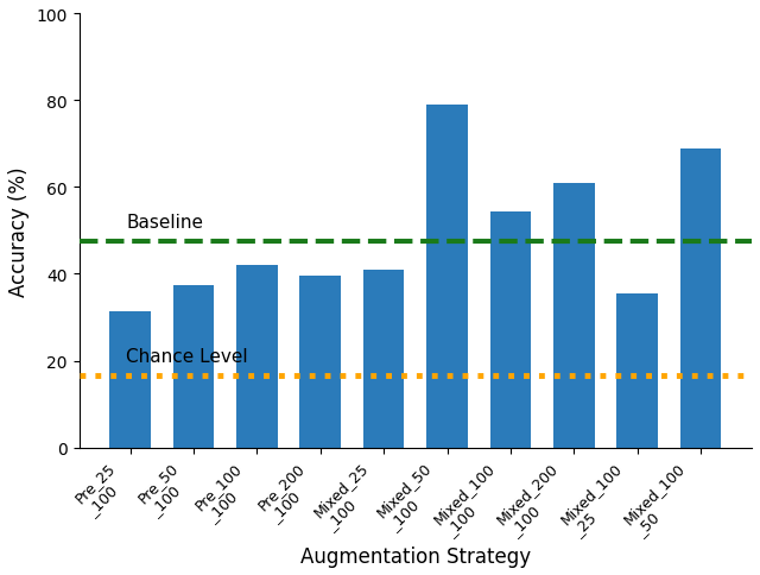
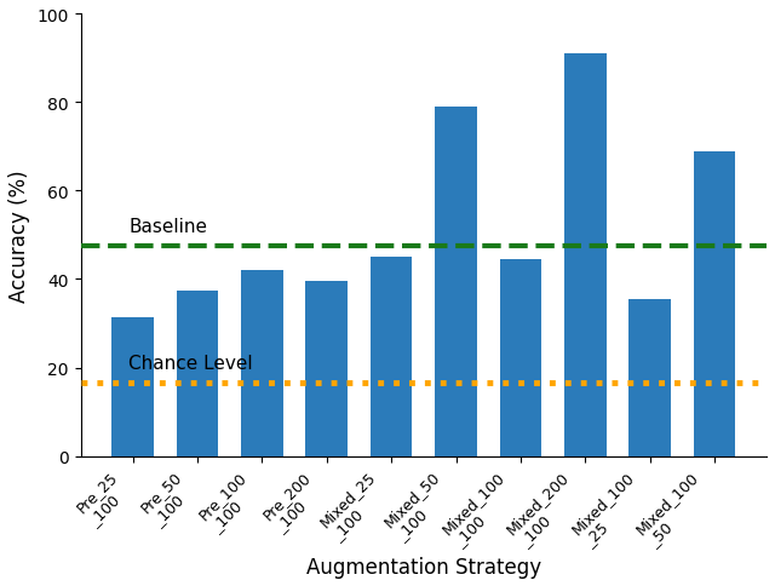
Mixed_25 _100: 41.0 -> 45.0
Mixed_100 _100: 54.5 -> 44.5
Mixed_200 _100: 61.0 -> 91.0
